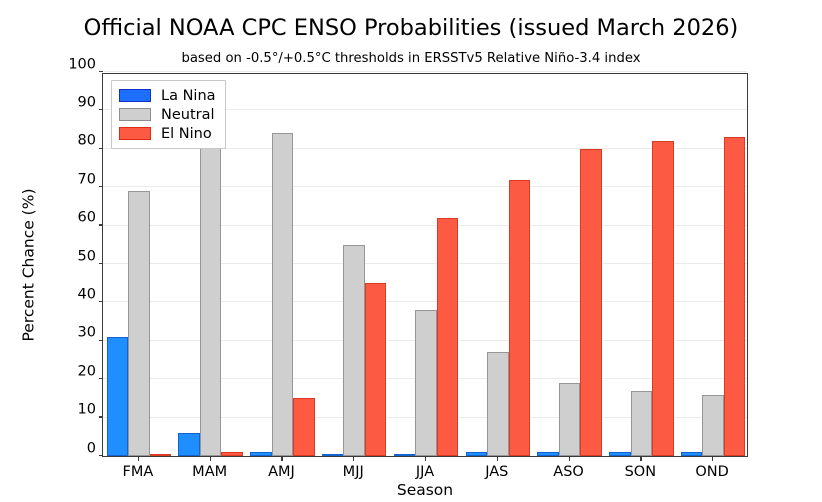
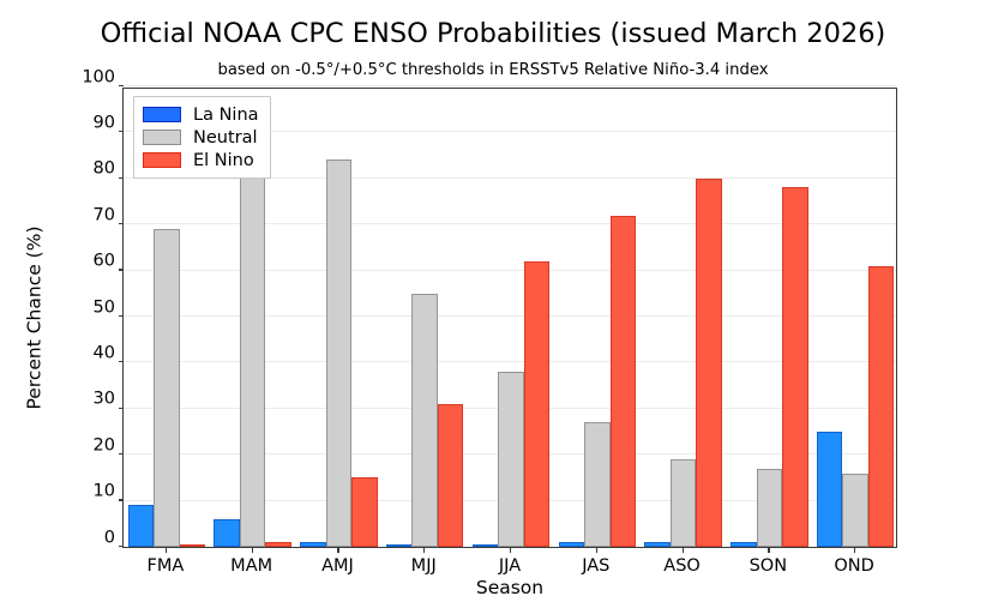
La Nina/FMA: 31 -> 9
El Nino/MJJ: 45 -> 31
El Nino/SON: 82 -> 78
La Nina/OND: 1 -> 25
El Nino/OND: 83 -> 61
